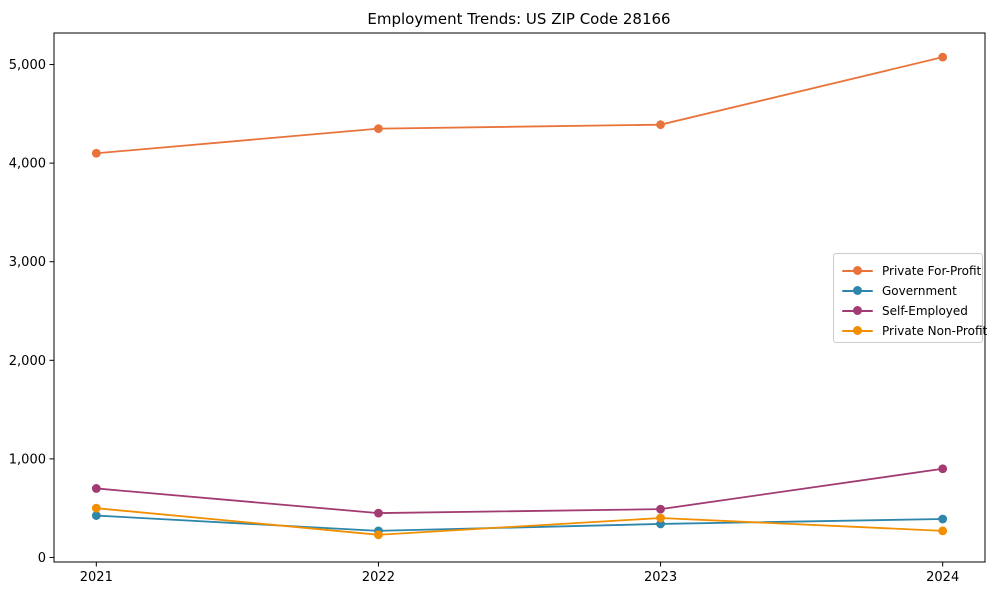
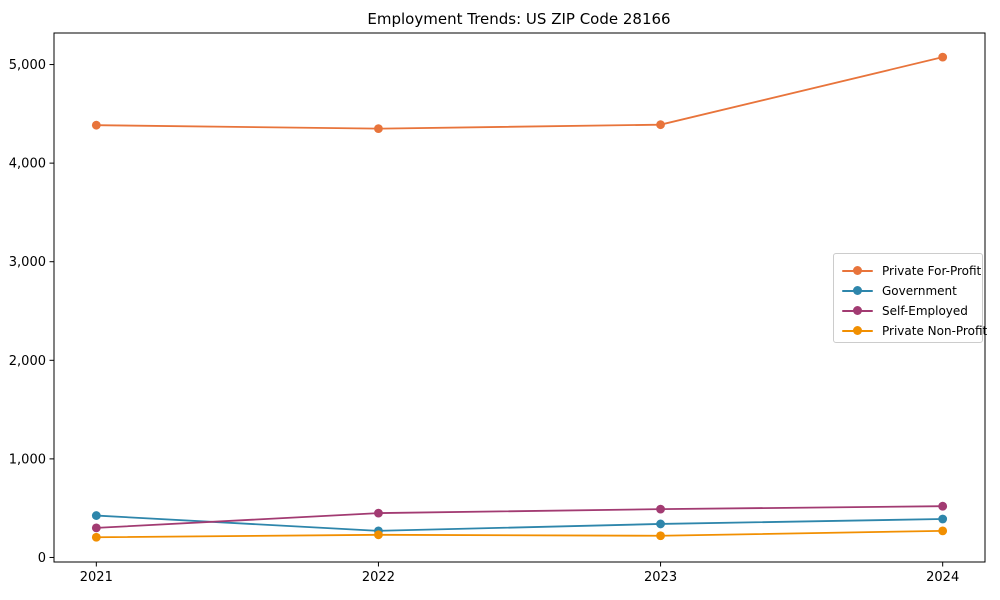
Private For-Profit/2021: 4100 -> 4400
Self-Employed/2021: 700 -> 300
Private Non-Profit/2021: 500 -> 200
Private Non-Profit/2023: 400 -> 200
Self-Employed/2024: 900 -> 500
